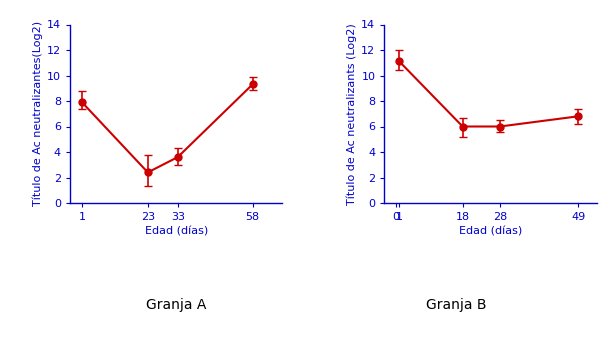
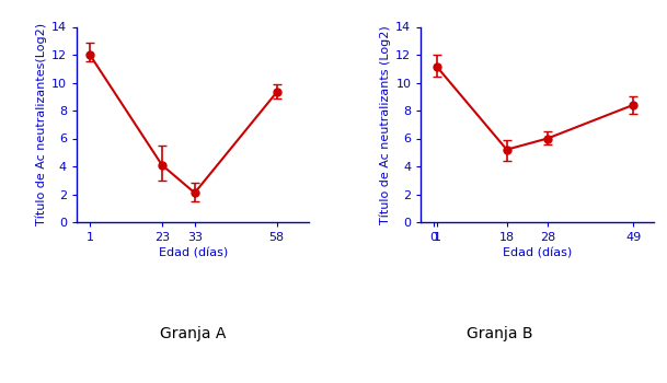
1: 7.9 -> 12.0
23: 2.4 -> 4.1
33: 3.6 -> 2.1
18: 6.0 -> 5.2
49: 6.8 -> 8.4
